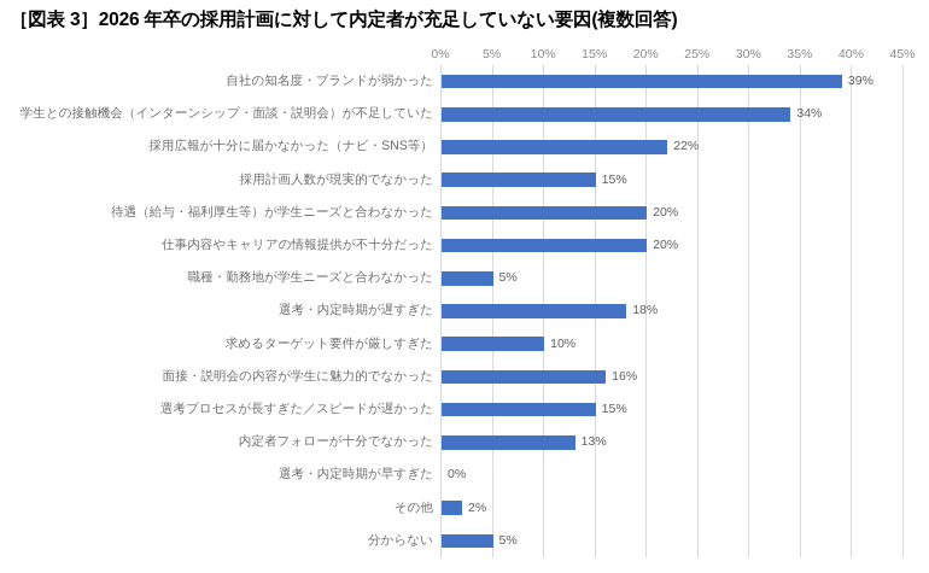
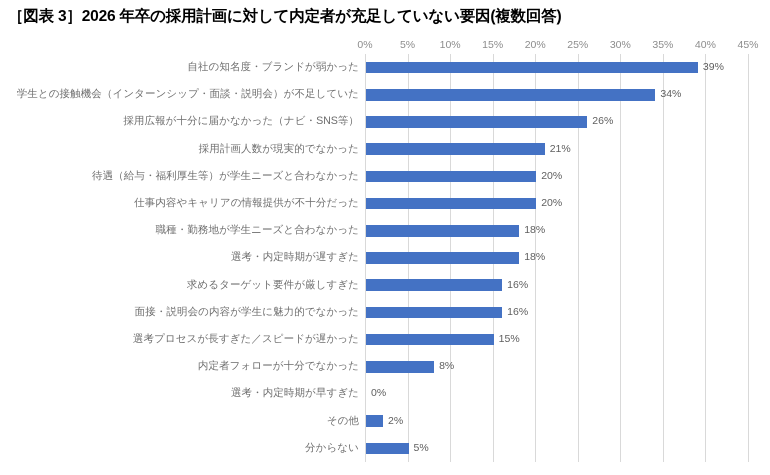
採用広報が十分に届かなかった（ナビ・SNS等）: 22% -> 26%
採用計画人数が現実的でなかった: 15% -> 21%
職種・勤務地が学生ニーズと合わなかった: 5% -> 18%
求めるターゲット要件が厳しすぎた: 10% -> 16%
内定者フォローが十分でなかった: 13% -> 8%
